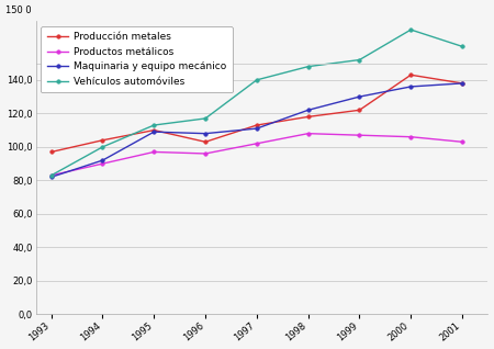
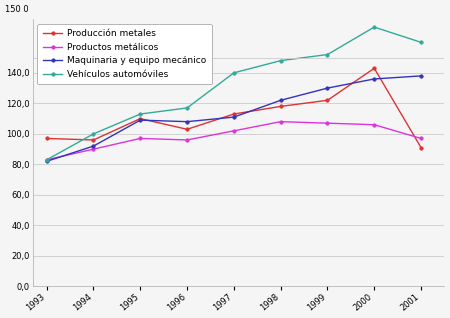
Producción metales/1994: 104 -> 96
Producción metales/2001: 138 -> 91
Productos metálicos/2001: 103 -> 97
